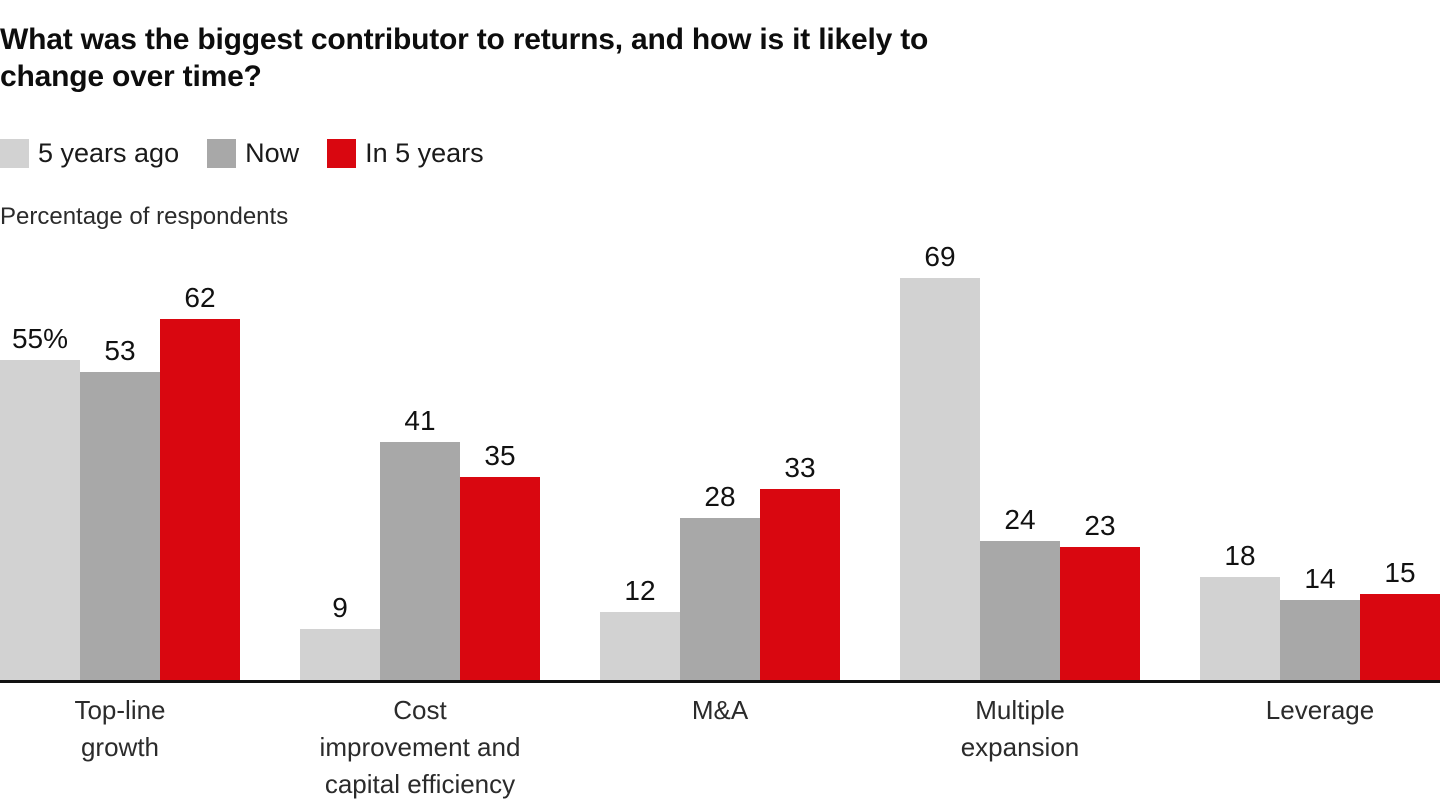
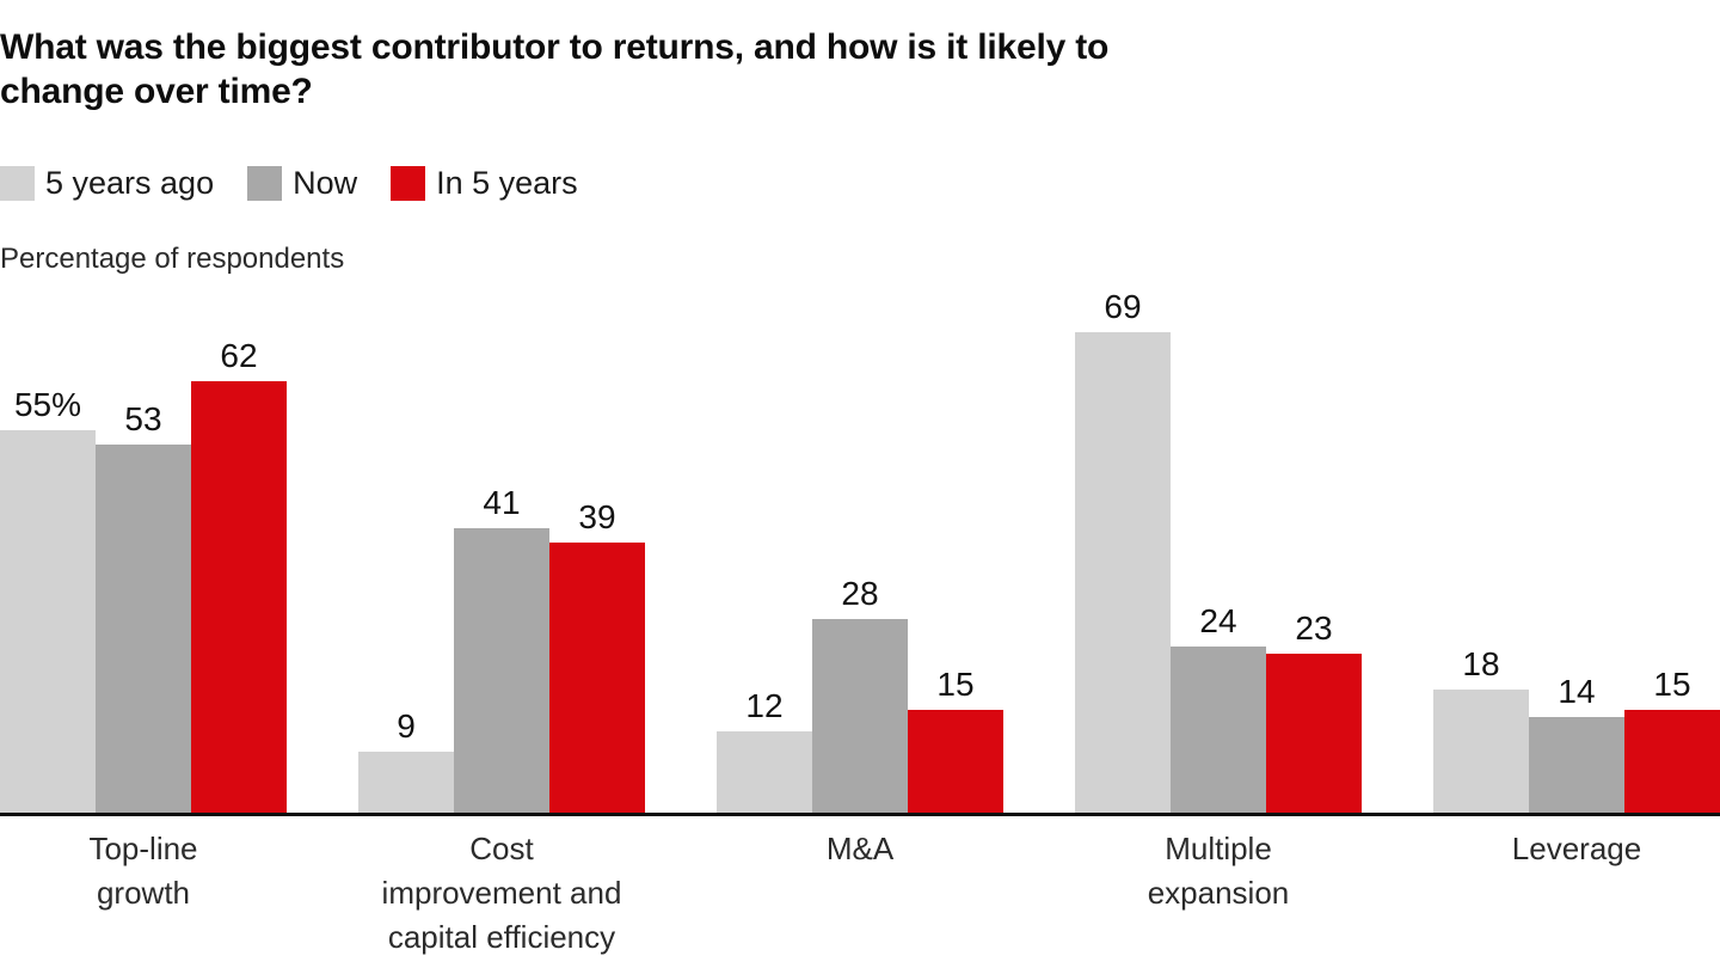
In 5 years/Cost improvement and capital efficiency: 35 -> 39
In 5 years/M&A: 33 -> 15
